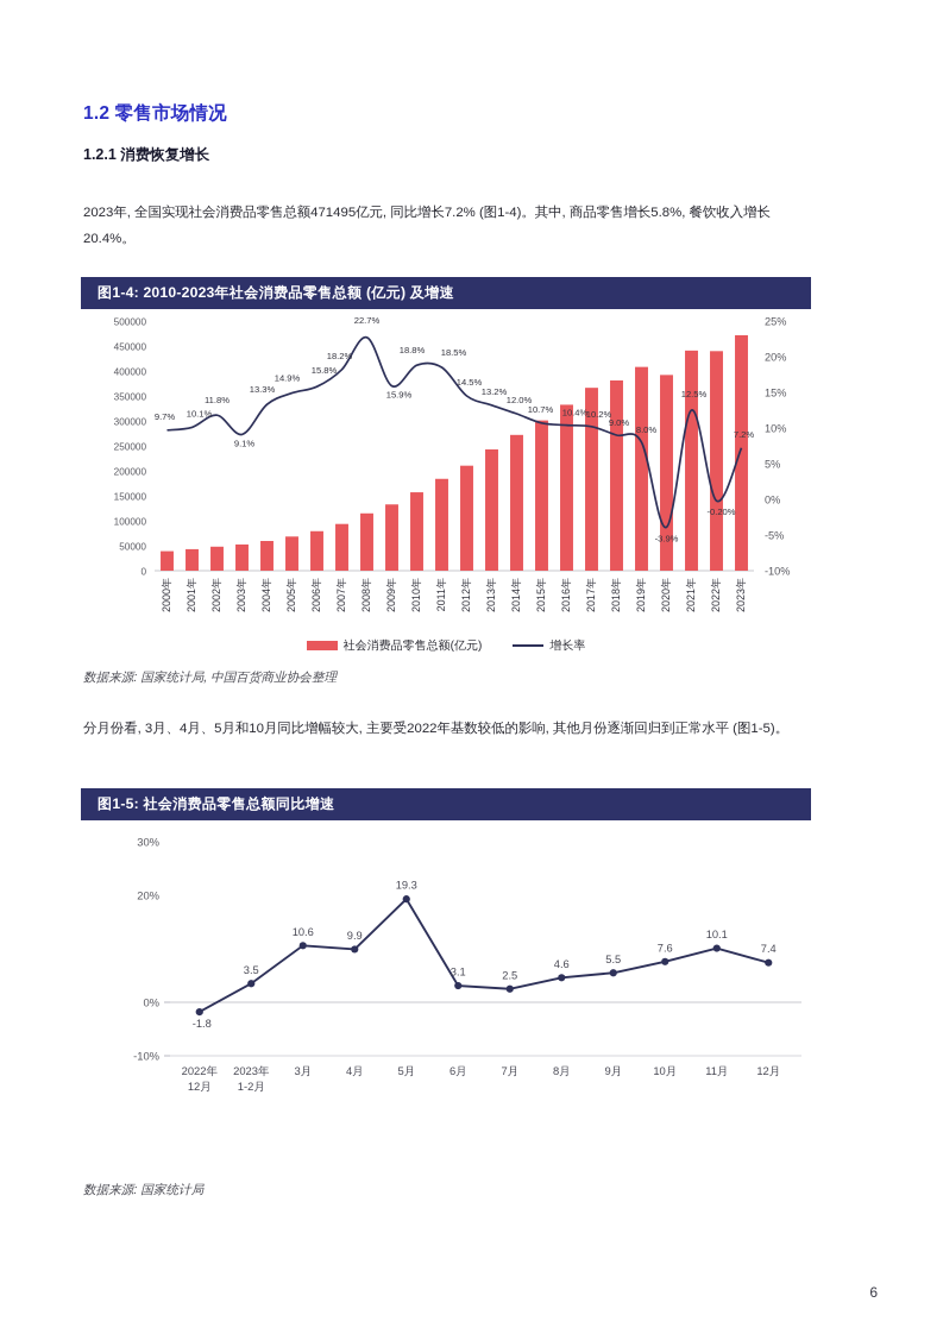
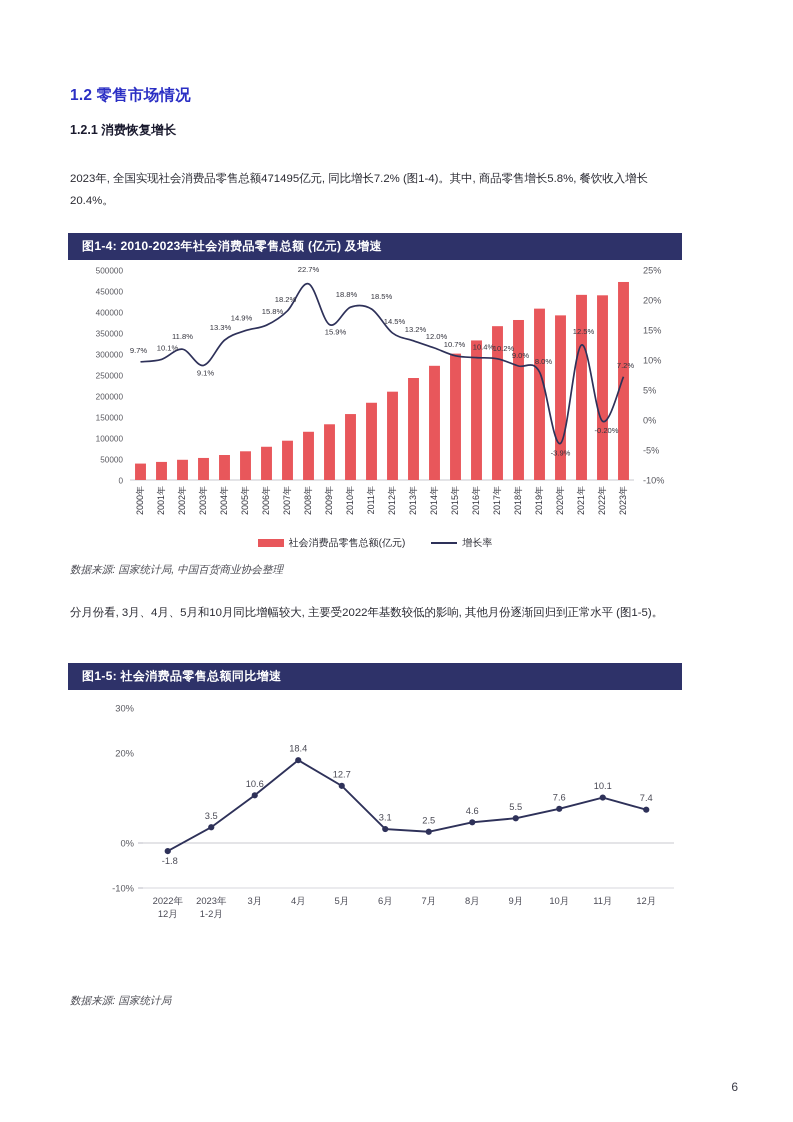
图1-5: 社会消费品零售总额同比增速/4月: 9.9 -> 18.4
图1-5: 社会消费品零售总额同比增速/5月: 19.3 -> 12.7
